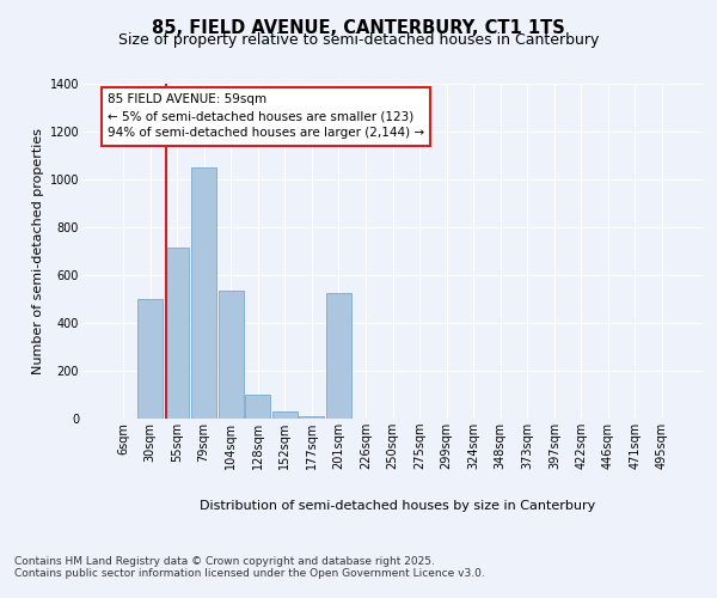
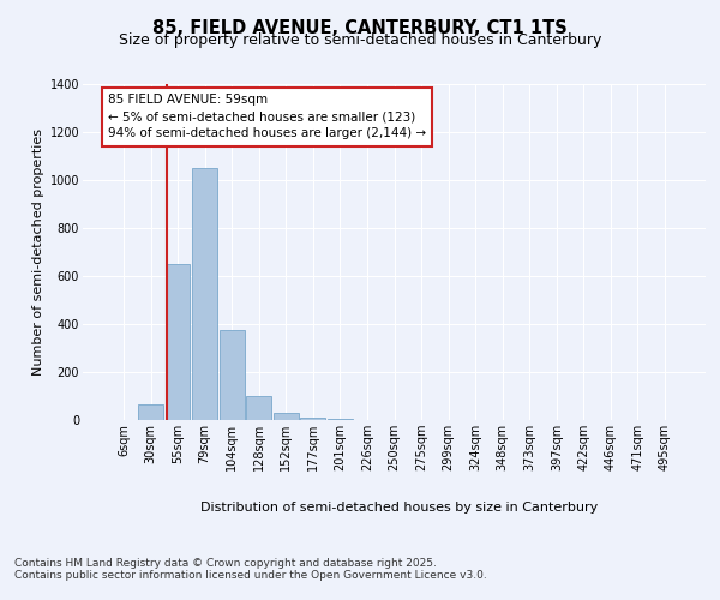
30sqm: 500 -> 65
55sqm: 715 -> 650
104sqm: 535 -> 375
201sqm: 525 -> 3
